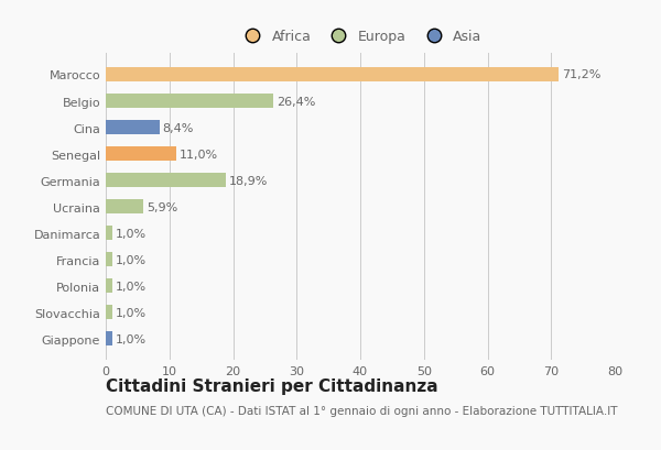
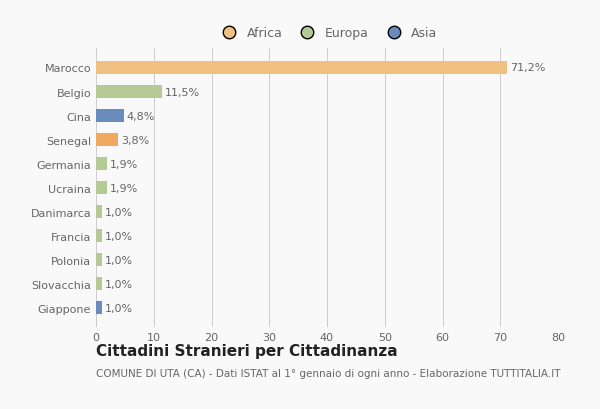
Belgio: 26,4% -> 11,5%
Cina: 8,4% -> 4,8%
Senegal: 11,0% -> 3,8%
Germania: 18,9% -> 1,9%
Ucraina: 5,9% -> 1,9%
